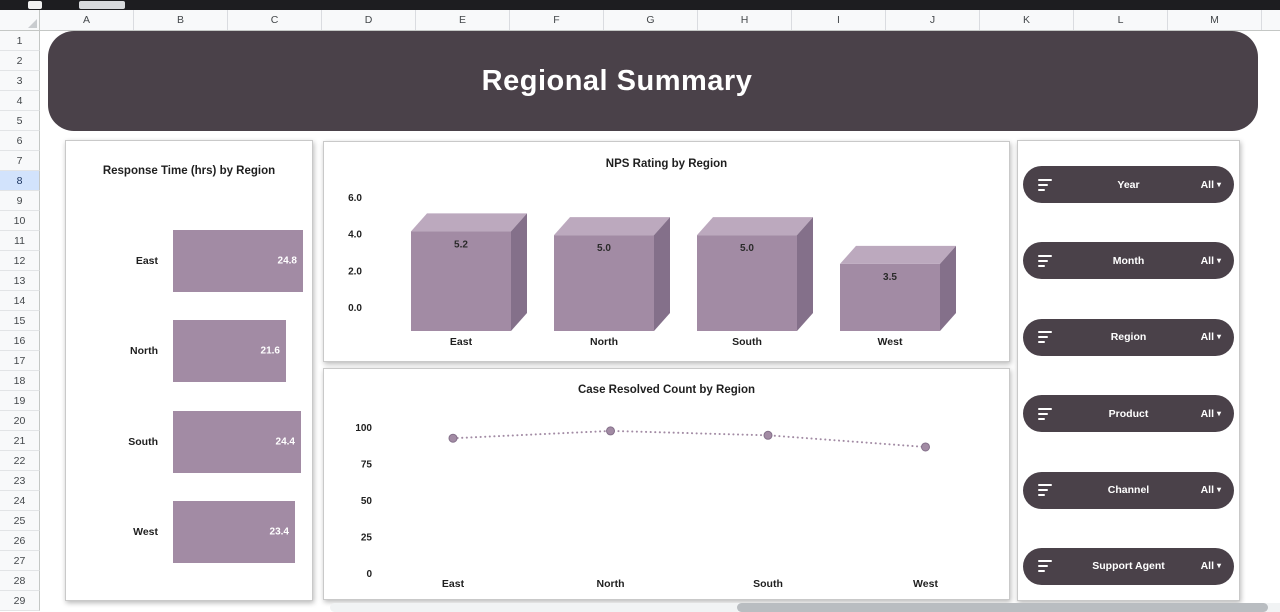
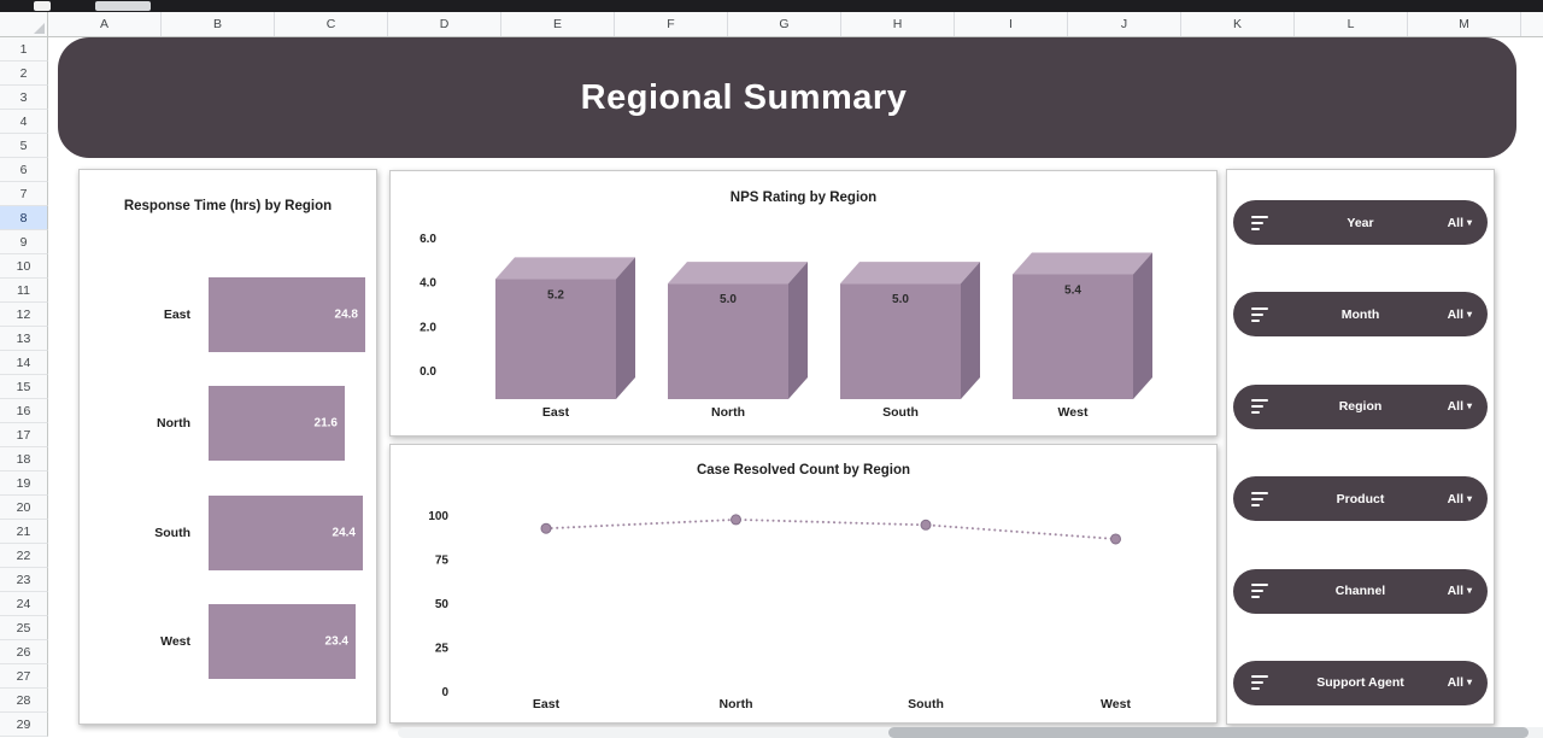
NPS Rating by Region/West: 3.5 -> 5.4
